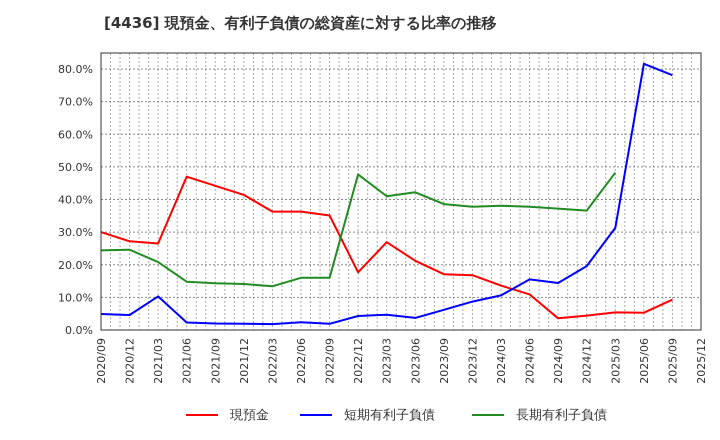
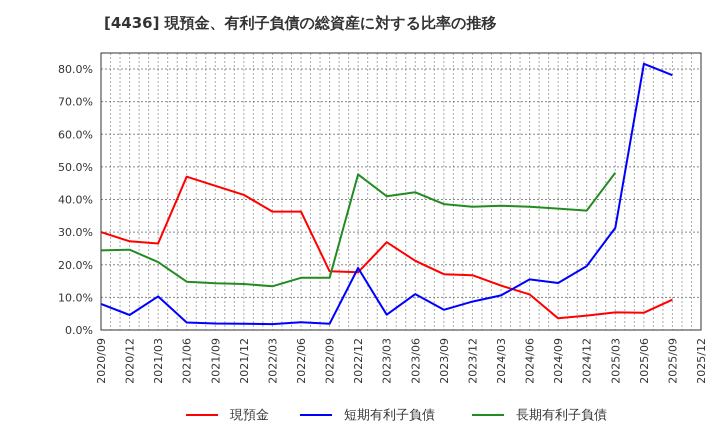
短期有利子負債/2020/09: 5% -> 8%
現預金/2022/09: 35% -> 18%
短期有利子負債/2022/12: 4% -> 19%
短期有利子負債/2023/06: 4% -> 11%
